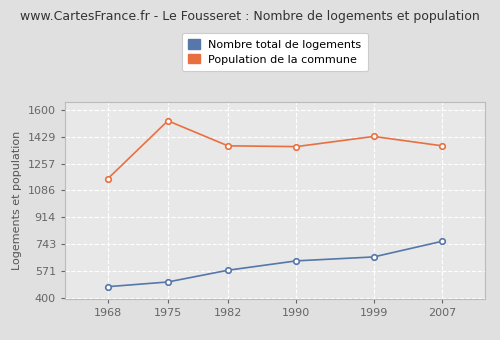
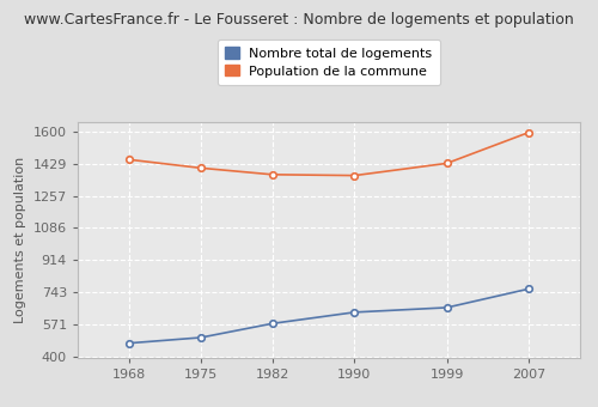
Population de la commune/1968: 1160 -> 1450
Population de la commune/1975: 1530 -> 1400
Population de la commune/2007: 1370 -> 1600
